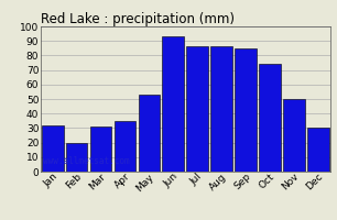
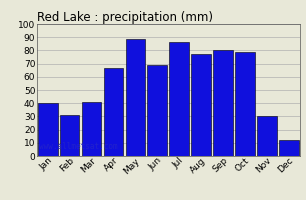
Jan: 32 -> 40
Feb: 20 -> 31
Mar: 31 -> 41
Apr: 35 -> 67
May: 53 -> 89
Jun: 93 -> 69
Aug: 86 -> 77
Sep: 85 -> 80
Oct: 74 -> 79
Nov: 50 -> 30
Dec: 30 -> 12
